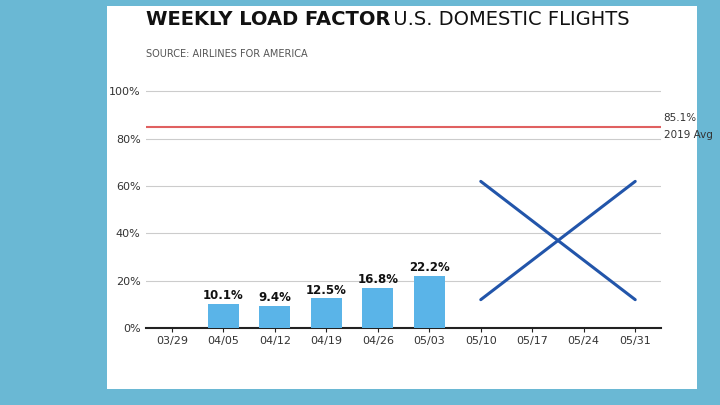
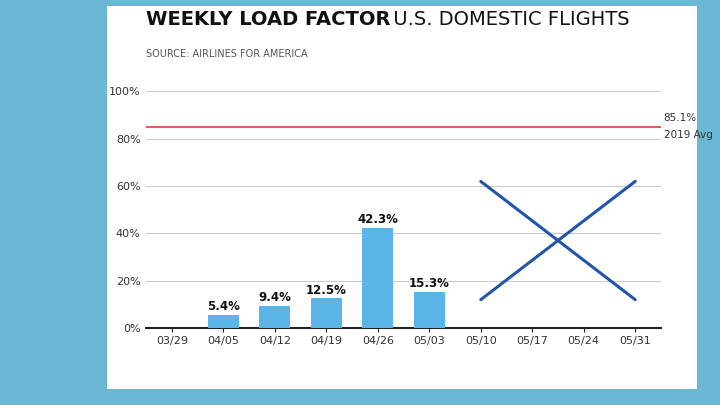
04/05: 10.1% -> 5.4%
04/26: 16.8% -> 42.3%
05/03: 22.2% -> 15.3%
